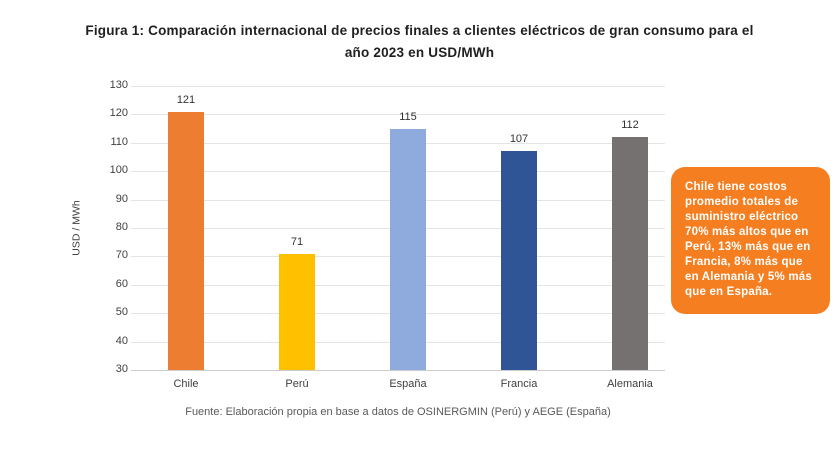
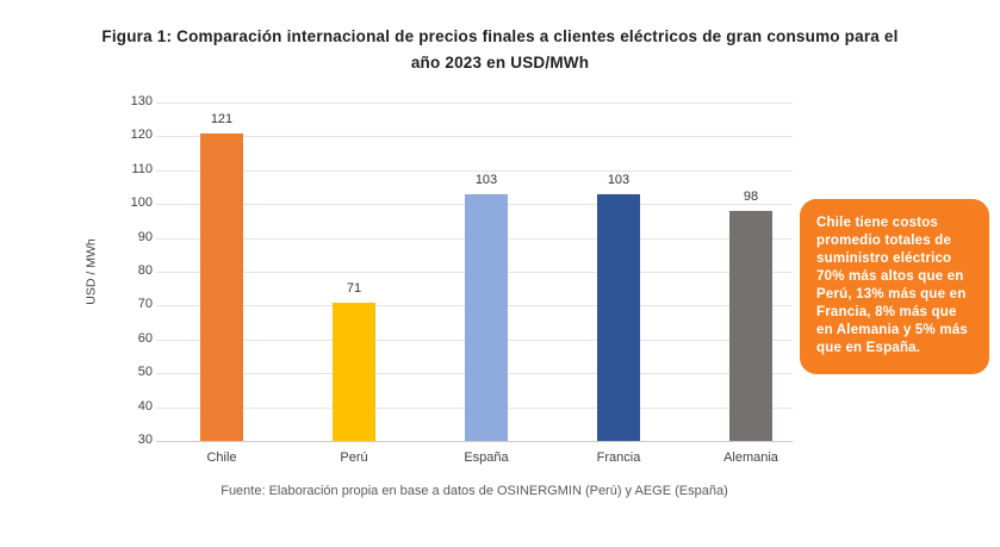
España: 115 -> 103
Francia: 107 -> 103
Alemania: 112 -> 98
